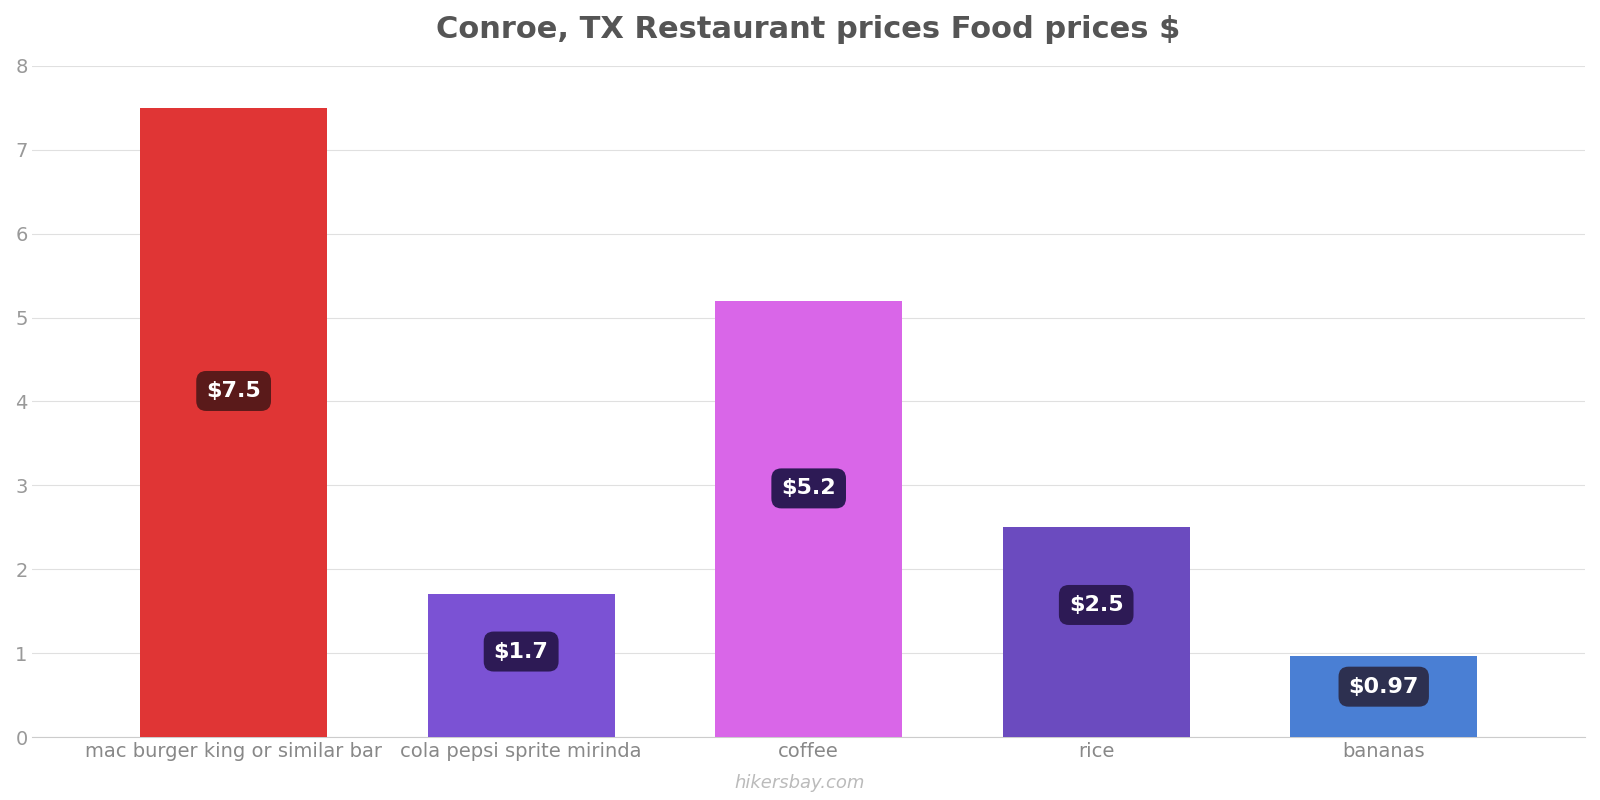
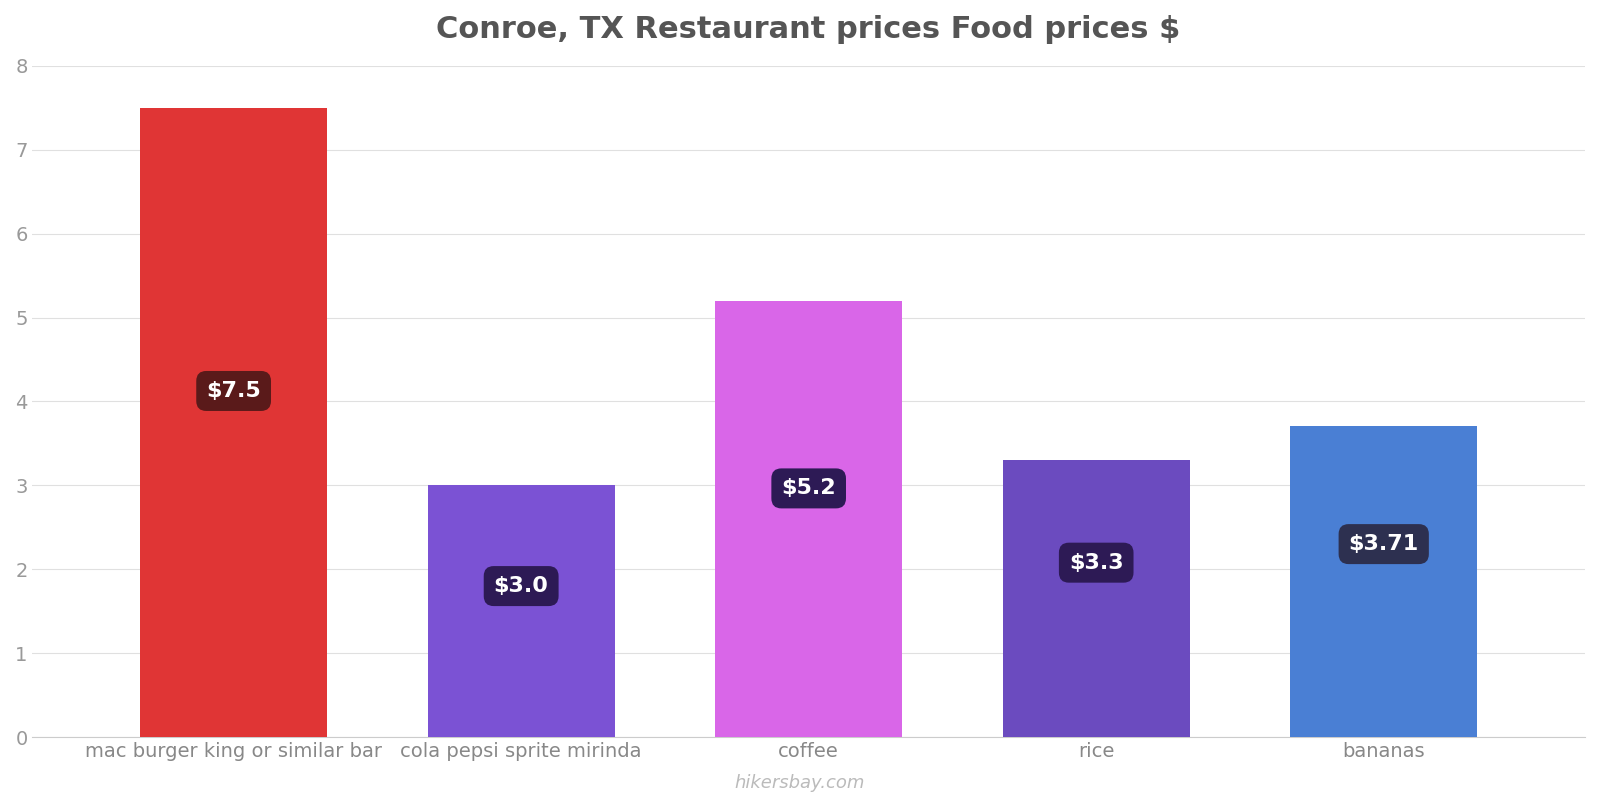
cola pepsi sprite mirinda: $1.7 -> $3.0
rice: $2.5 -> $3.3
bananas: $0.97 -> $3.71
